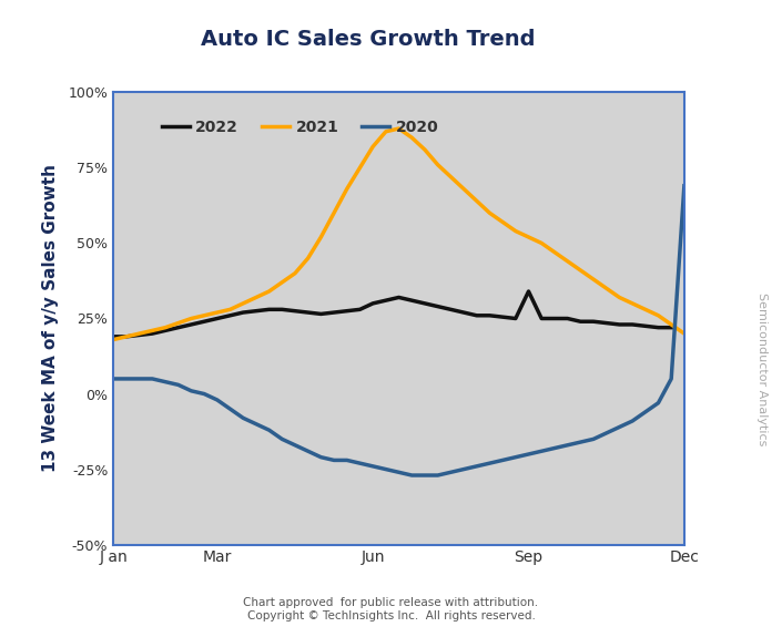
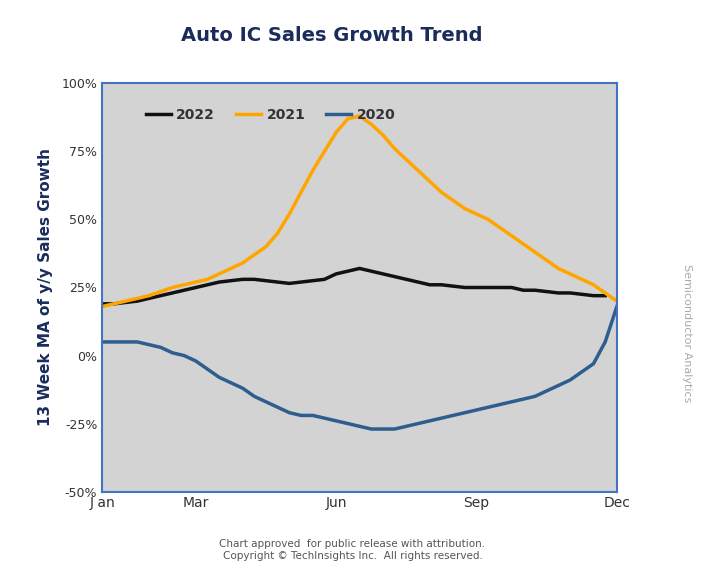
2022/Sep: 34.0% -> 25.0%
2020/Dec: 69% -> 18%
